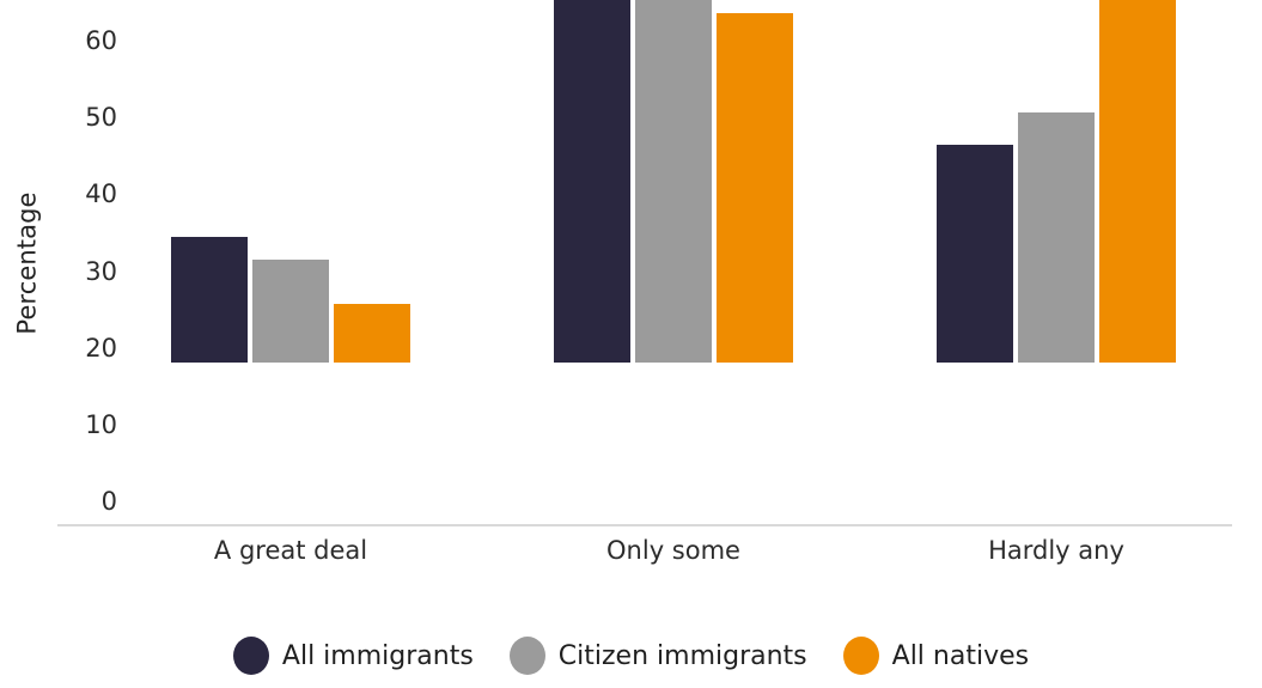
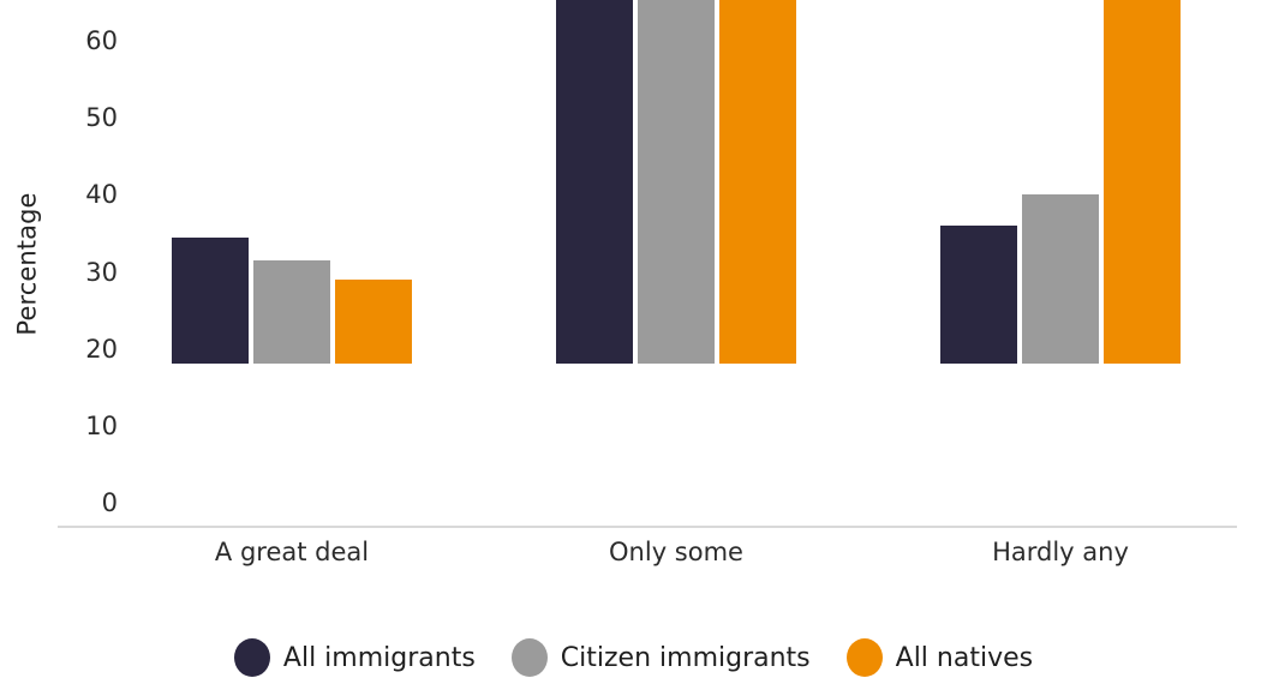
All natives/A great deal: 5 -> 8
Citizen immigrants/Only some: 52 -> 48
All natives/Only some: 42 -> 45
All immigrants/Hardly any: 25 -> 15
Citizen immigrants/Hardly any: 30 -> 19
